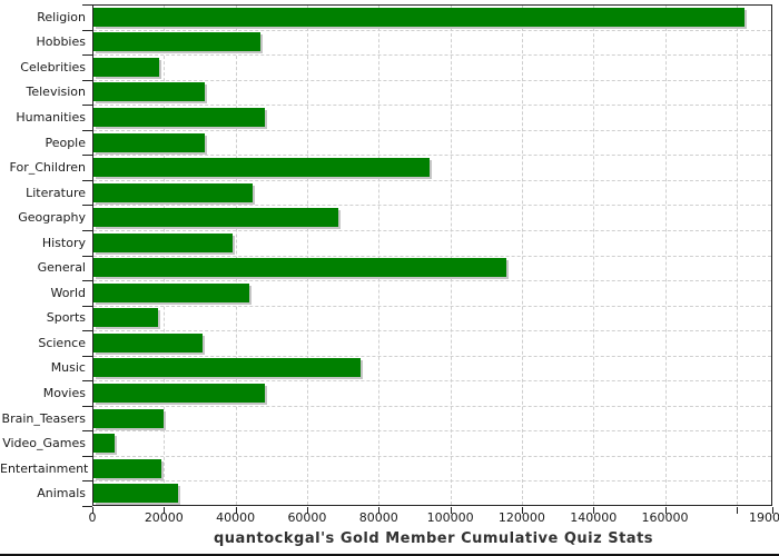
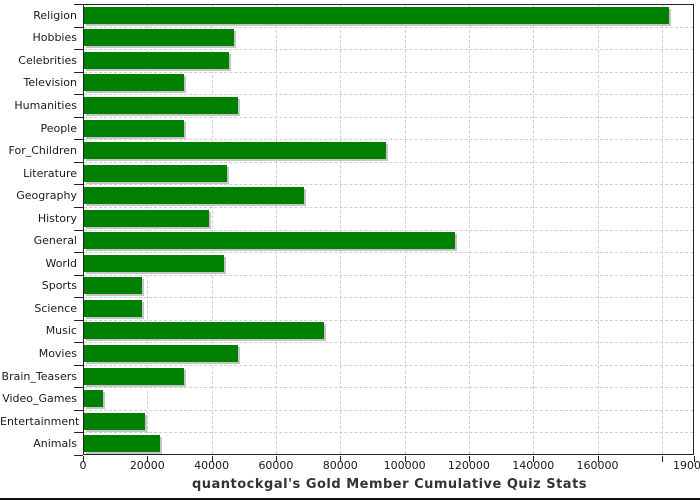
Celebrities: 18000 -> 45000
Science: 30000 -> 18000
Brain_Teasers: 20000 -> 31000
